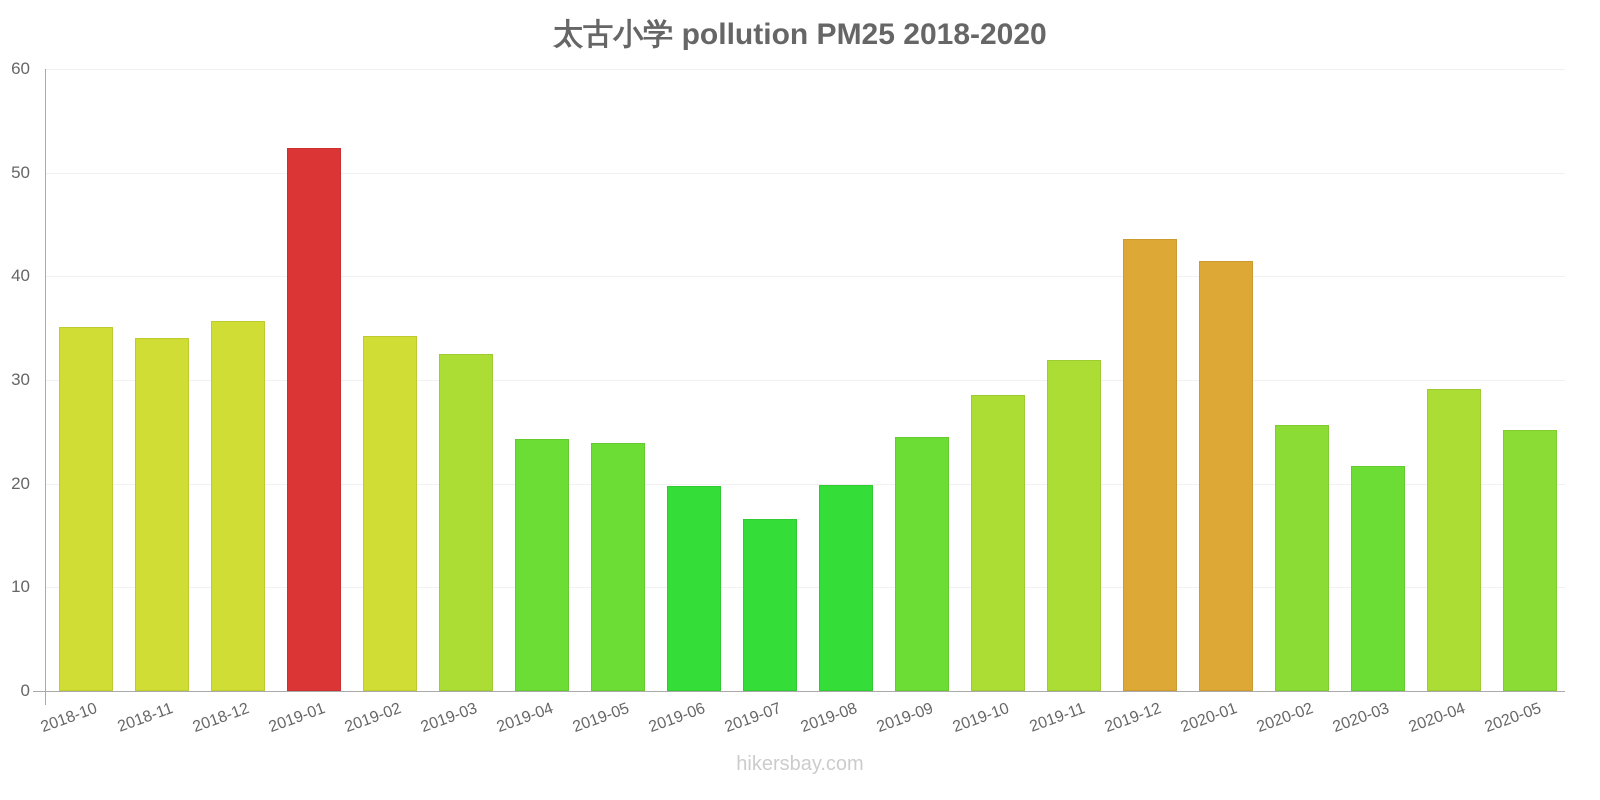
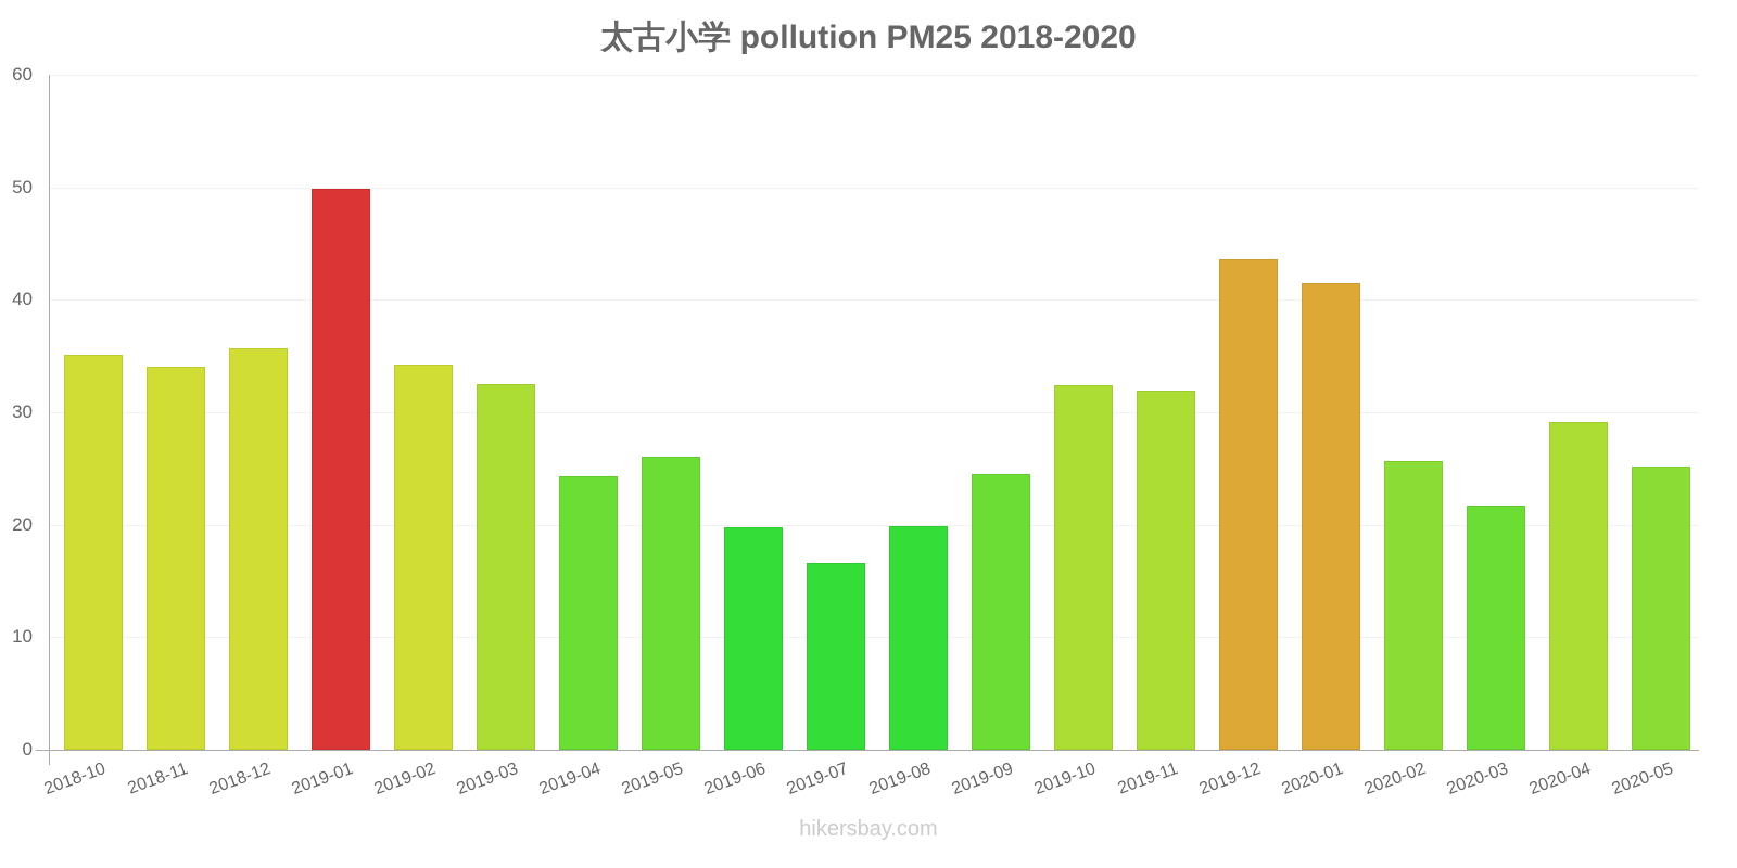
2019-01: 52.4 -> 49.9
2019-05: 23.9 -> 26.0
2019-10: 28.6 -> 32.4
